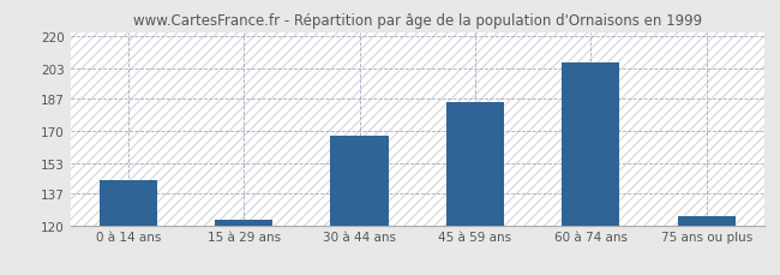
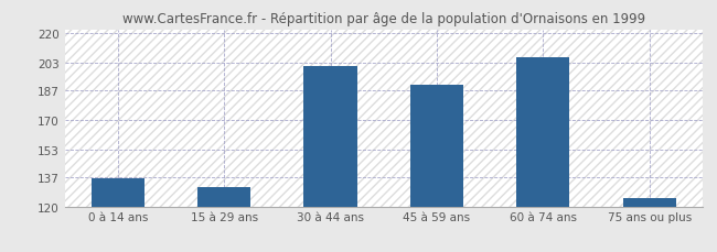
0 à 14 ans: 144 -> 136
15 à 29 ans: 123 -> 131
30 à 44 ans: 167 -> 201
45 à 59 ans: 185 -> 190
